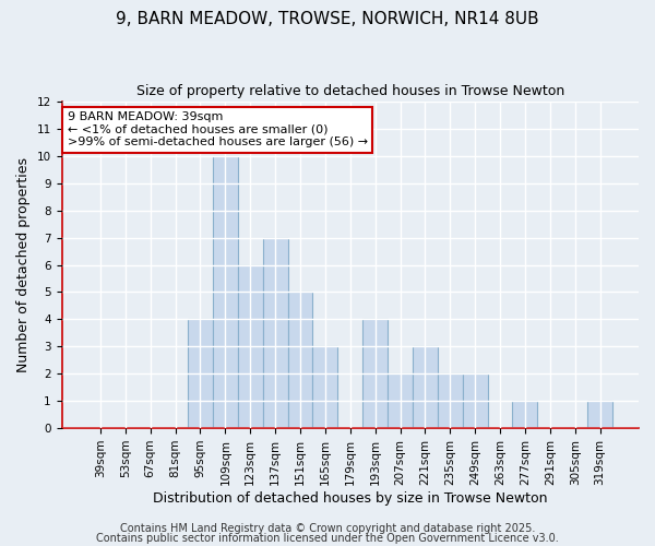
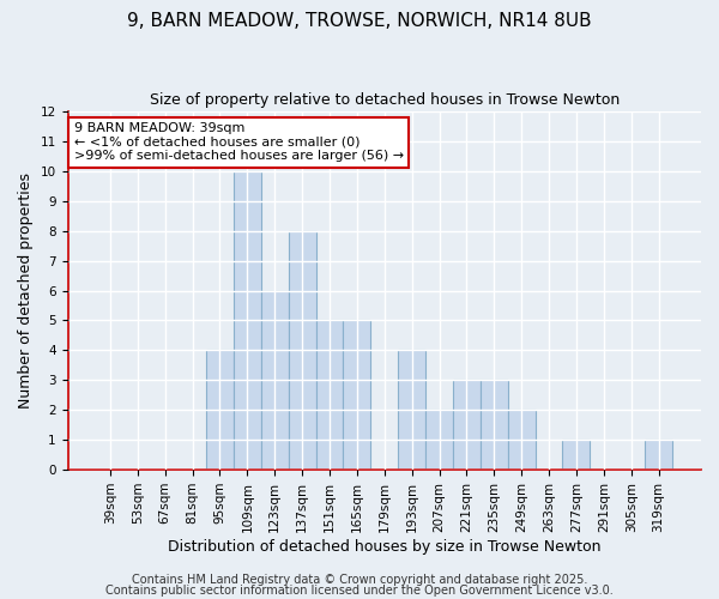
137sqm: 7 -> 8
165sqm: 3 -> 5
235sqm: 2 -> 3
